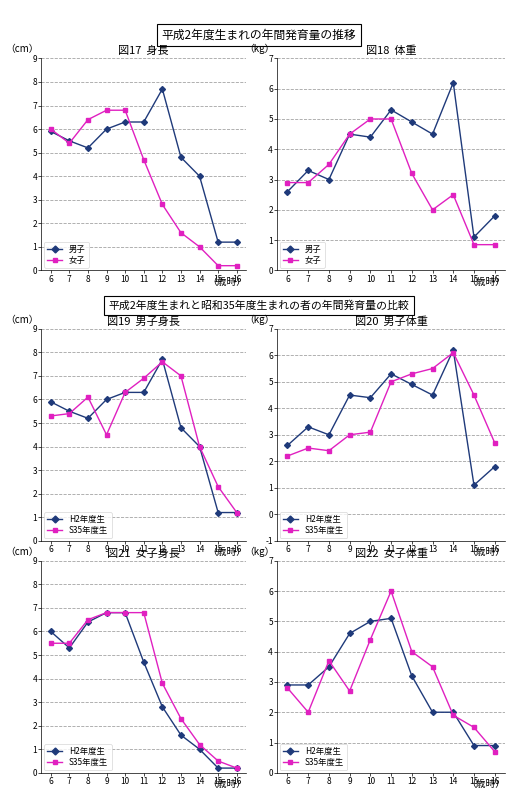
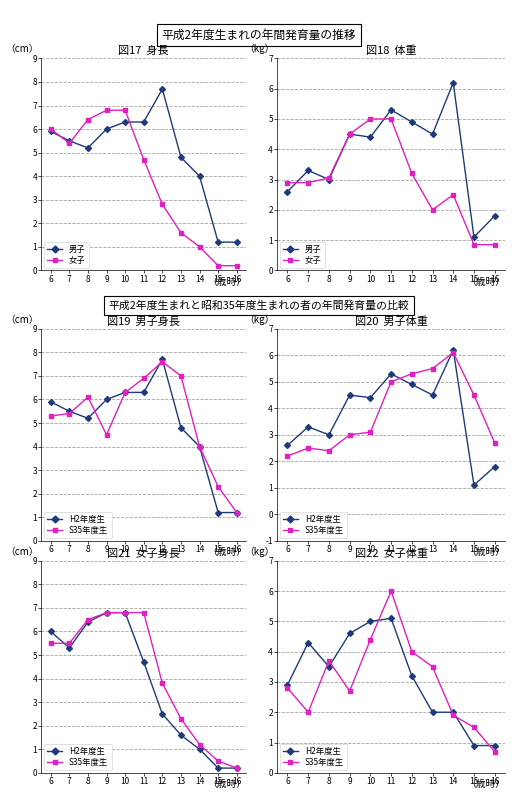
図18 体重/女子/8: 3.50 -> 3.05
図21 女子身長/H2年度生/12: 2.8 -> 2.5
図22 女子体重/H2年度生/7: 2.9 -> 4.3
